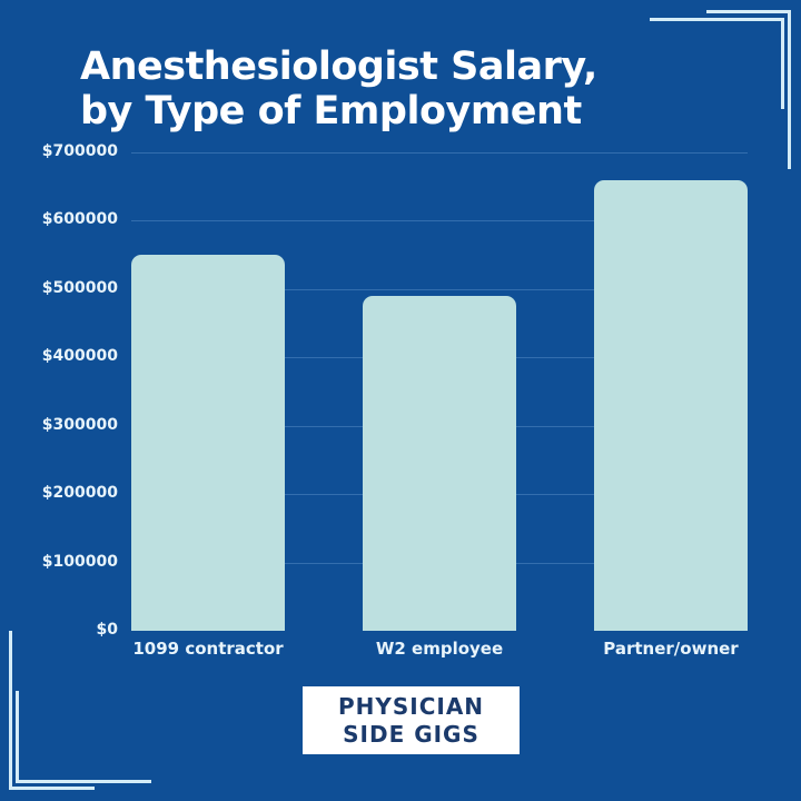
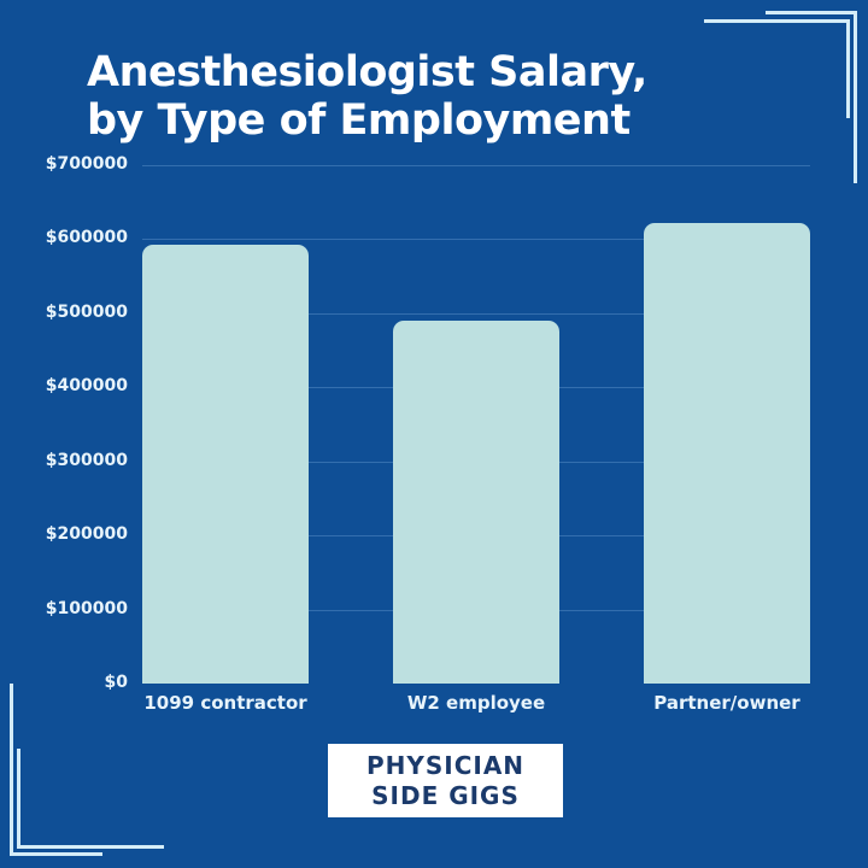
1099 contractor: $550000 -> $590000
Partner/owner: $660000 -> $620000
